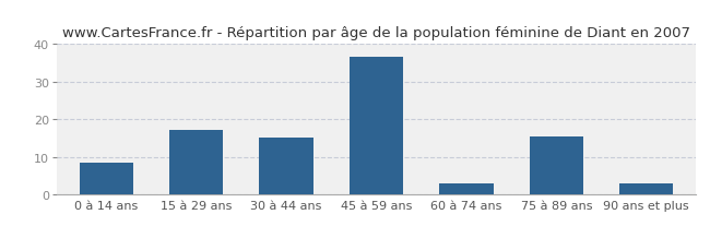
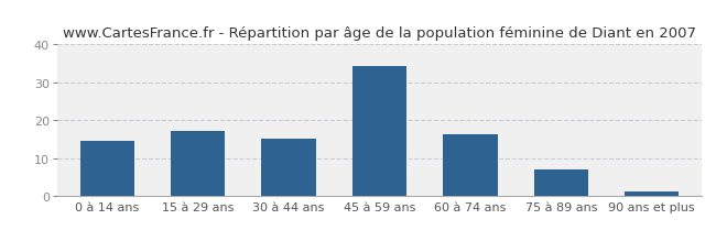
0 à 14 ans: 8.5 -> 14.5
45 à 59 ans: 36.5 -> 34.4
60 à 74 ans: 3.0 -> 16.3
75 à 89 ans: 15.5 -> 7.1
90 ans et plus: 3.0 -> 1.2
